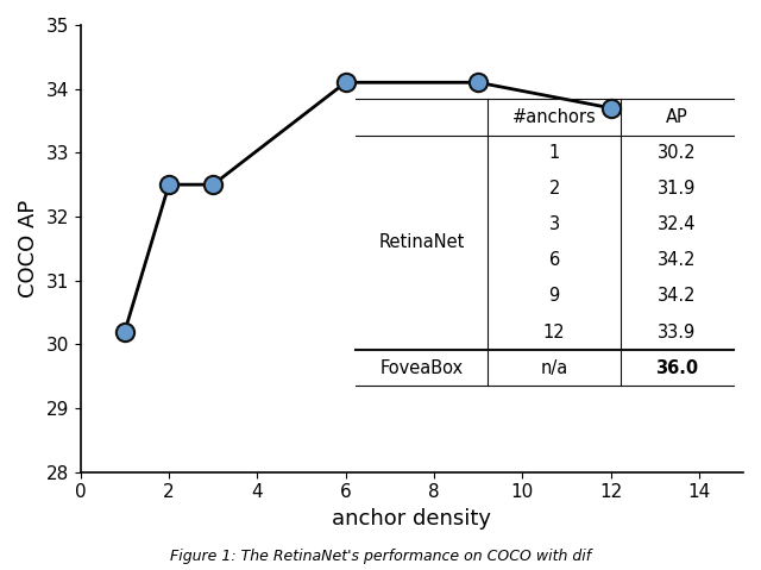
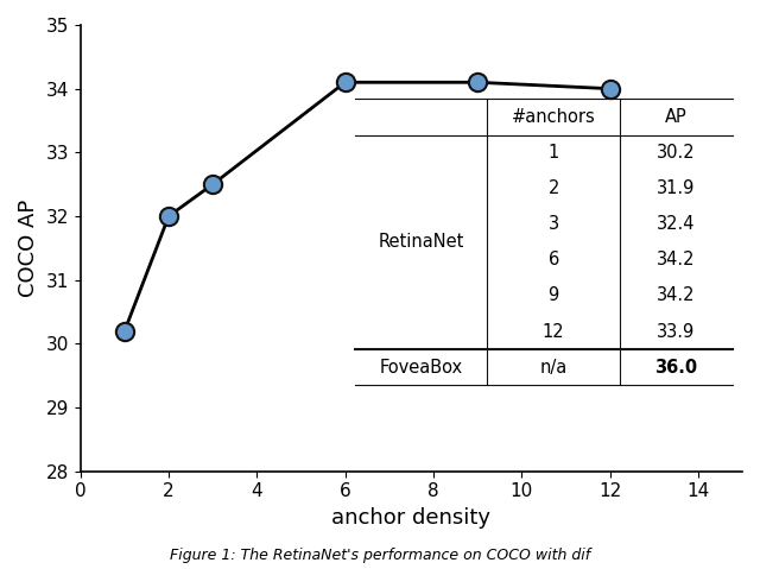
2: 32.5 -> 32.0
12: 33.7 -> 34.0
